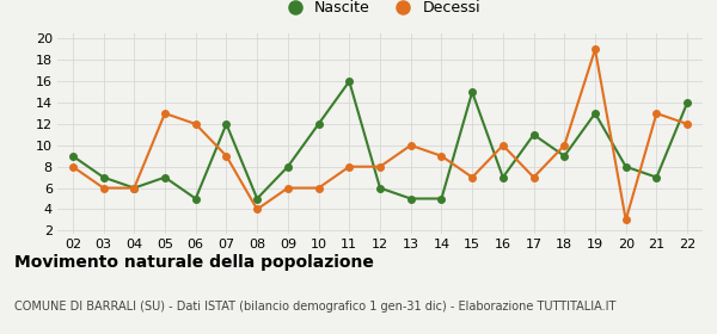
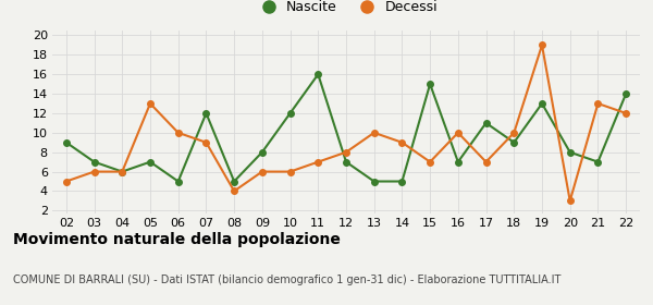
Decessi/02: 8 -> 5
Decessi/06: 12 -> 10
Decessi/11: 8 -> 7
Nascite/12: 6 -> 7
